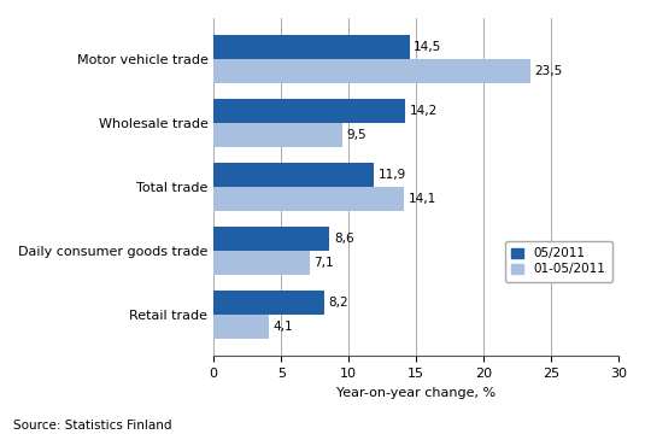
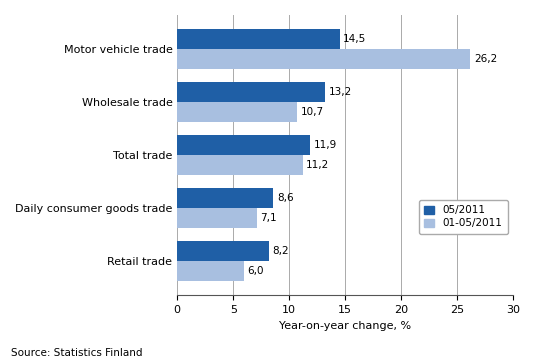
01-05/2011/Motor vehicle trade: 23,5 -> 26,2
05/2011/Wholesale trade: 14,2 -> 13,2
01-05/2011/Wholesale trade: 9,5 -> 10,7
01-05/2011/Total trade: 14,1 -> 11,2
01-05/2011/Retail trade: 4,1 -> 6,0
